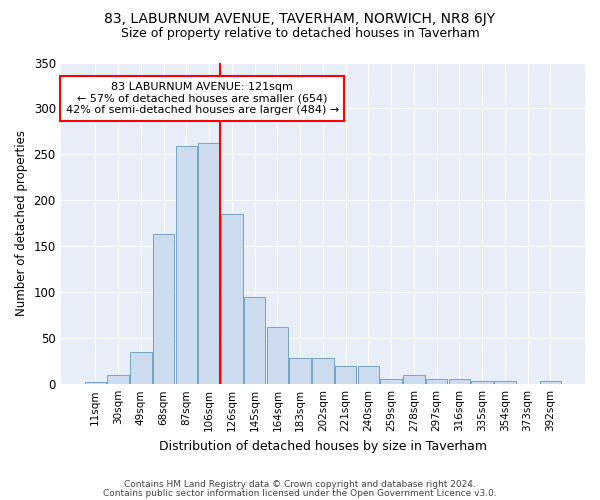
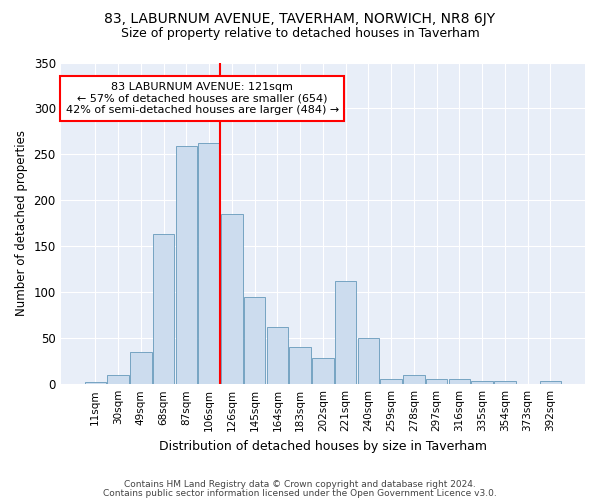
183sqm: 29 -> 40
221sqm: 20 -> 112
240sqm: 20 -> 50
